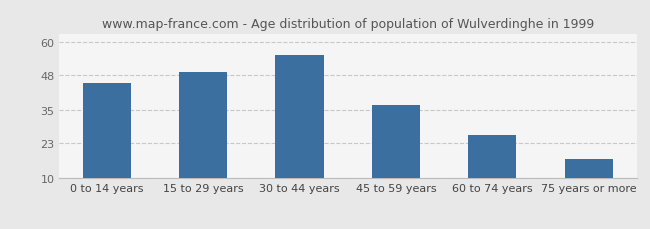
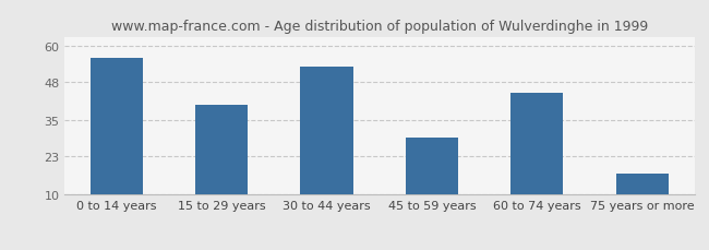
0 to 14 years: 45 -> 56
15 to 29 years: 49 -> 40
30 to 44 years: 55 -> 53
45 to 59 years: 37 -> 29
60 to 74 years: 26 -> 44
